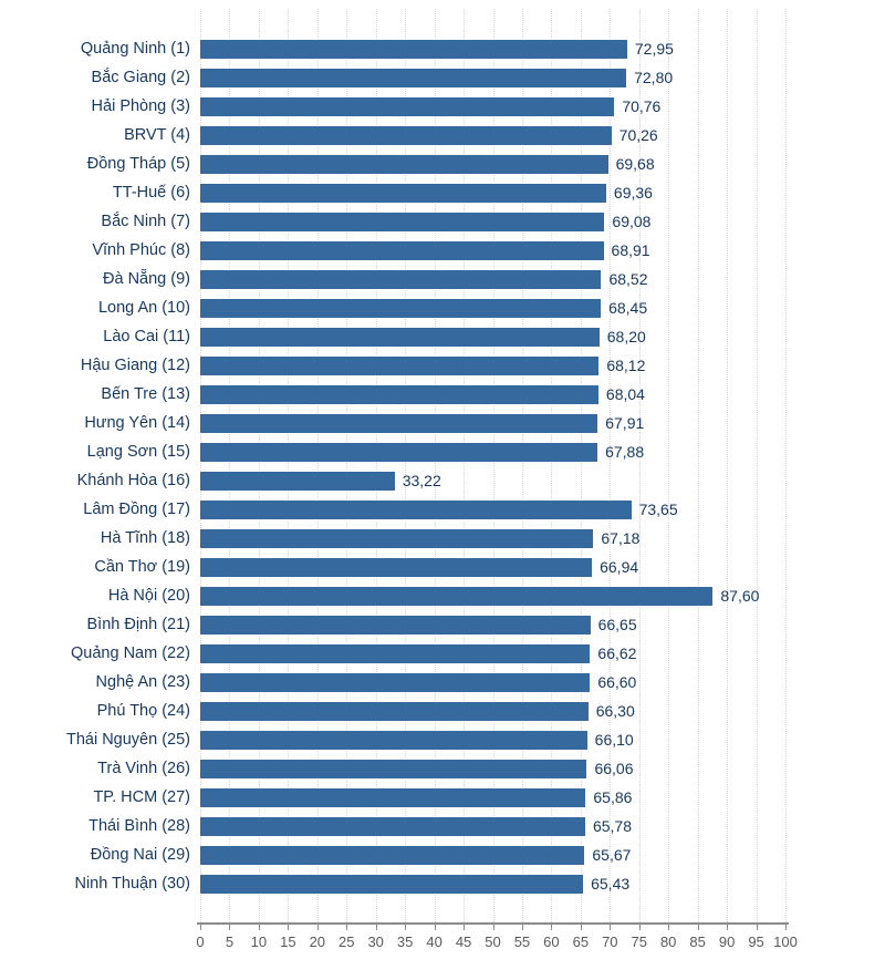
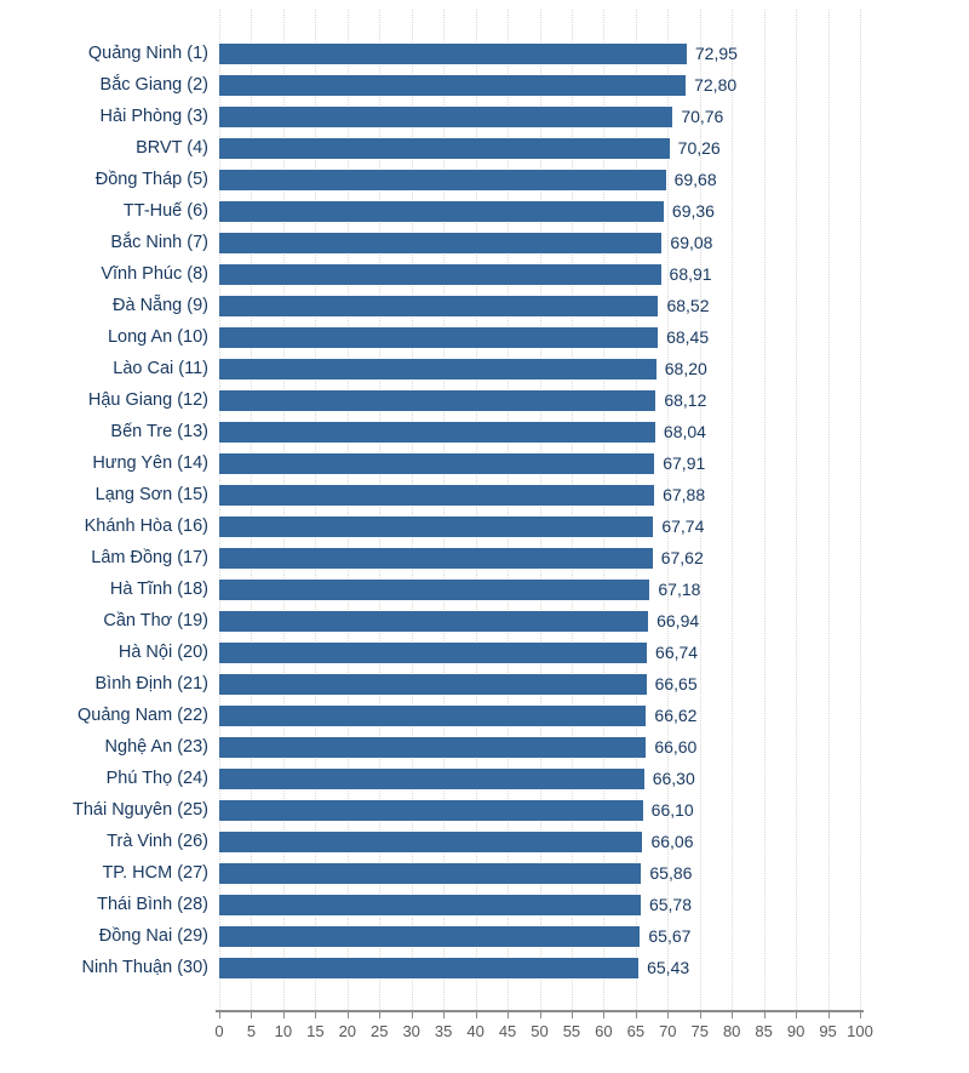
Khánh Hòa (16): 33,22 -> 67,74
Lâm Đồng (17): 73,65 -> 67,62
Hà Nội (20): 87,60 -> 66,74
